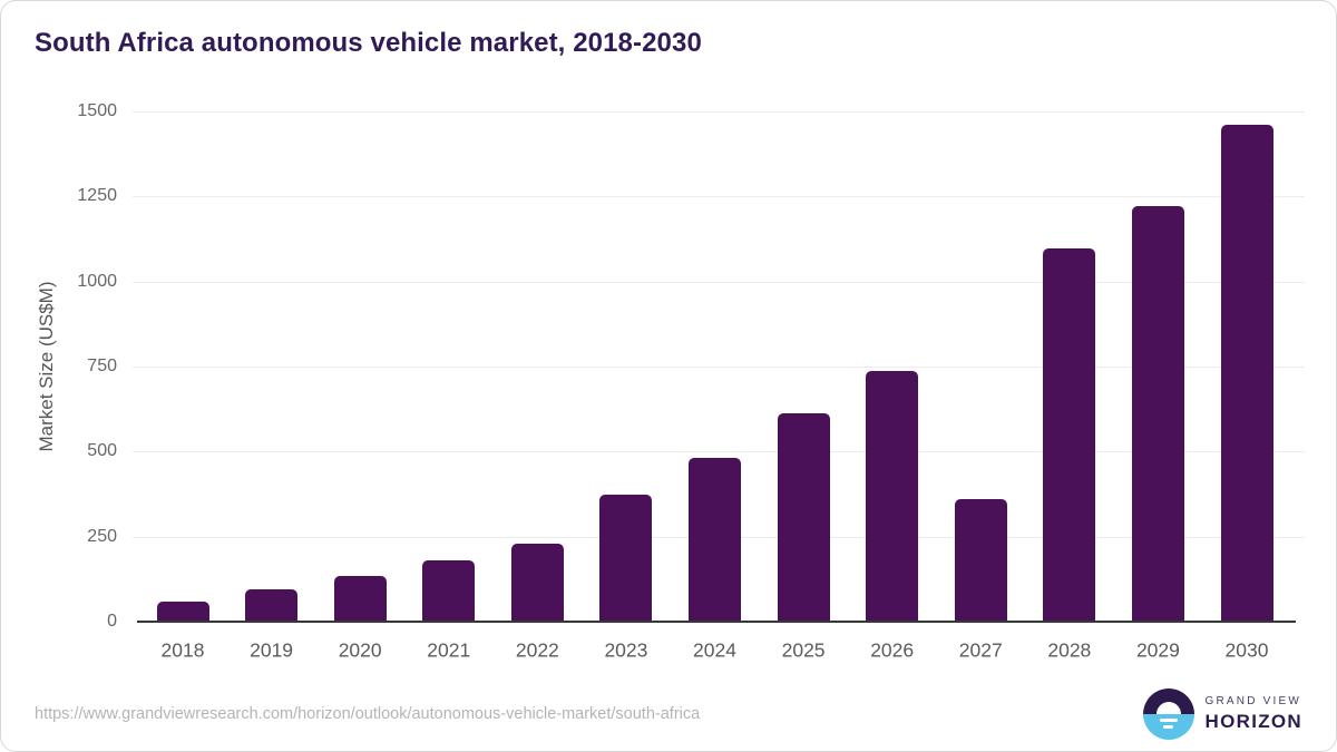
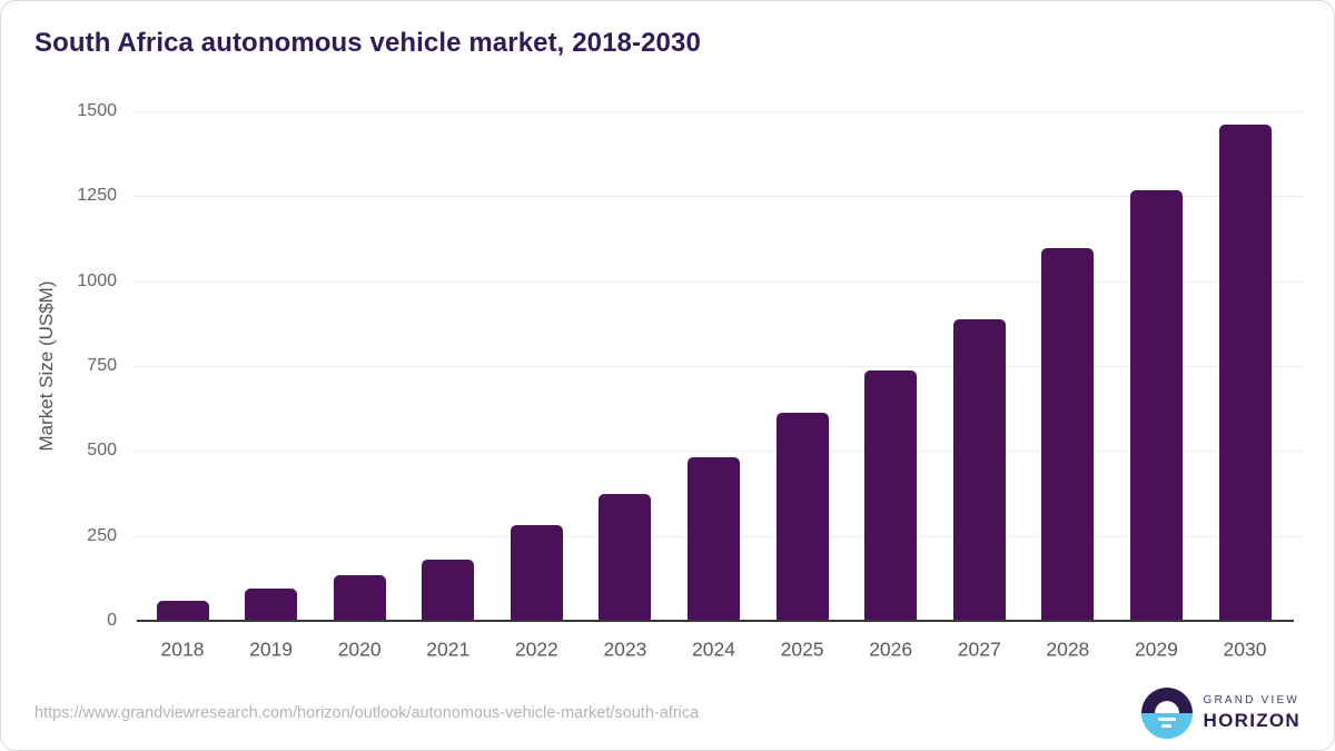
2022: 230 -> 280
2027: 360 -> 890
2029: 1220 -> 1270
